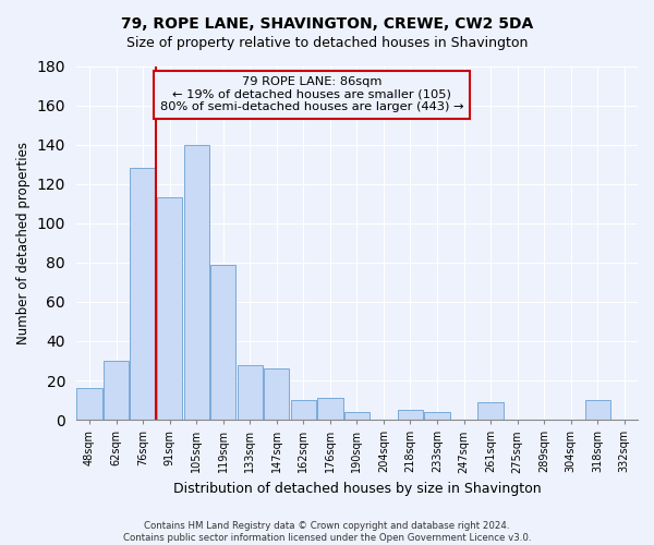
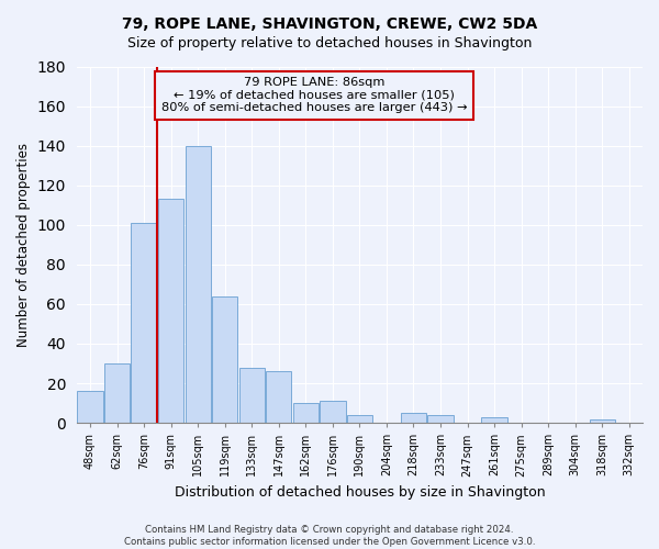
76sqm: 128 -> 101
119sqm: 79 -> 64
261sqm: 9 -> 3
318sqm: 10 -> 2
